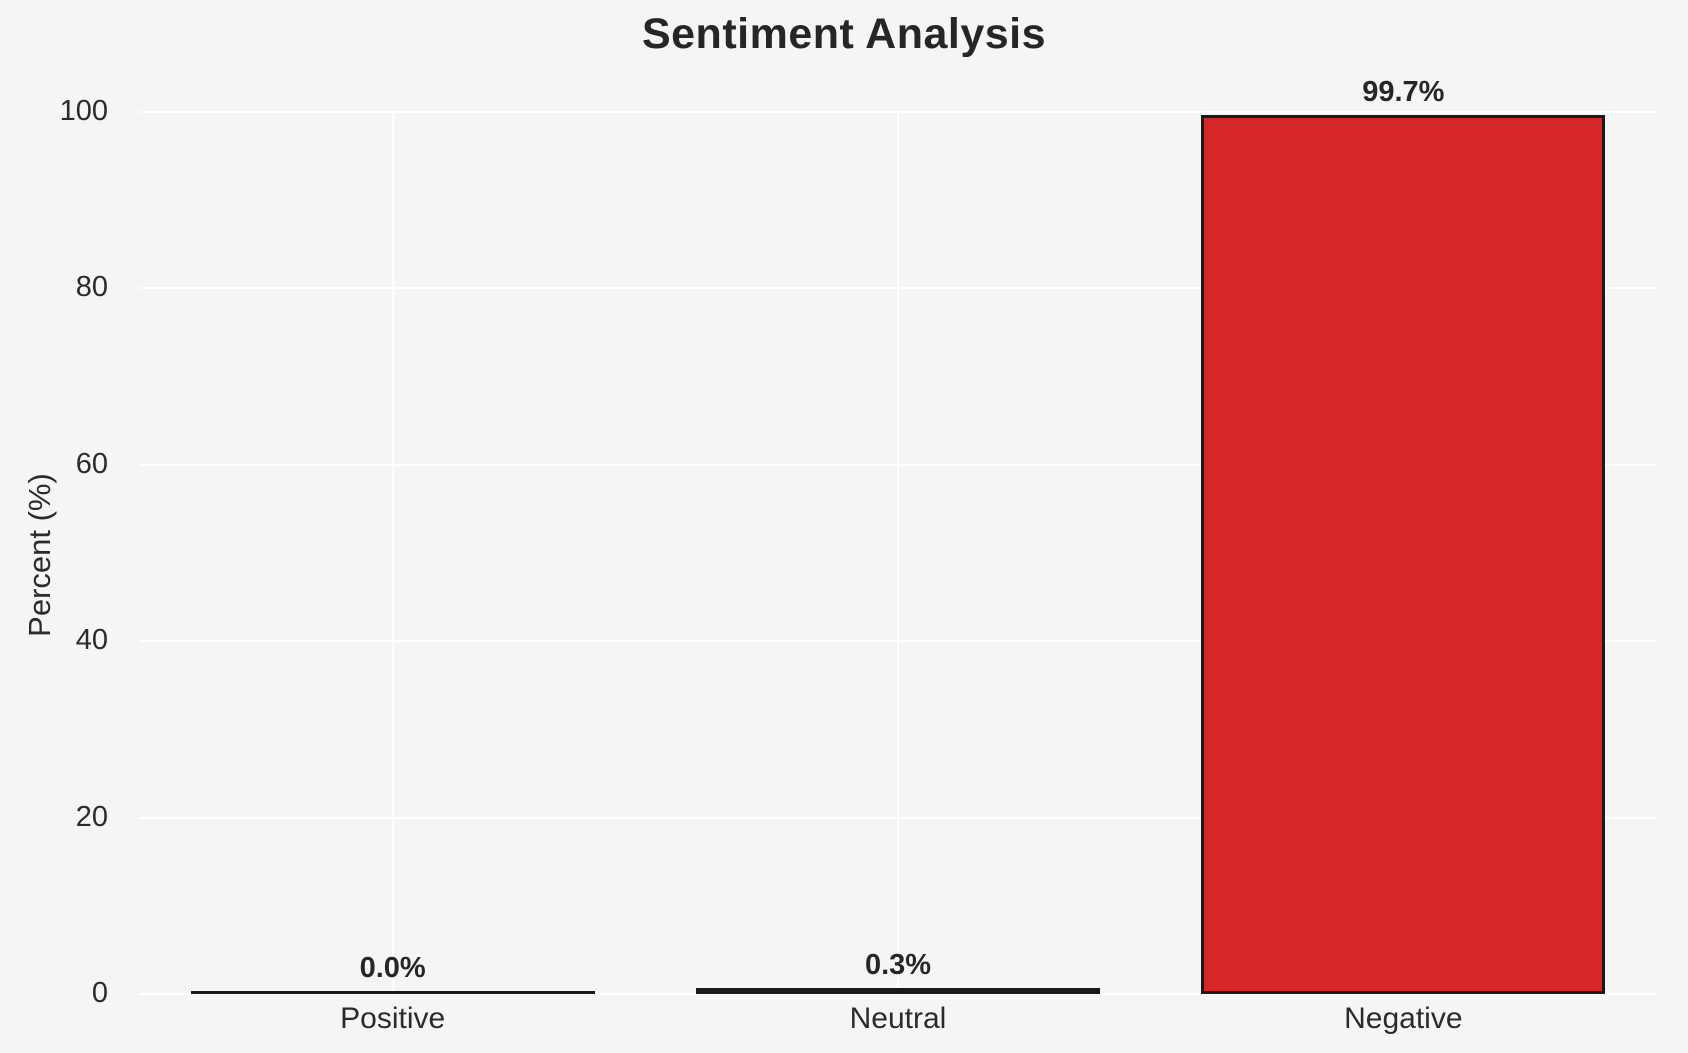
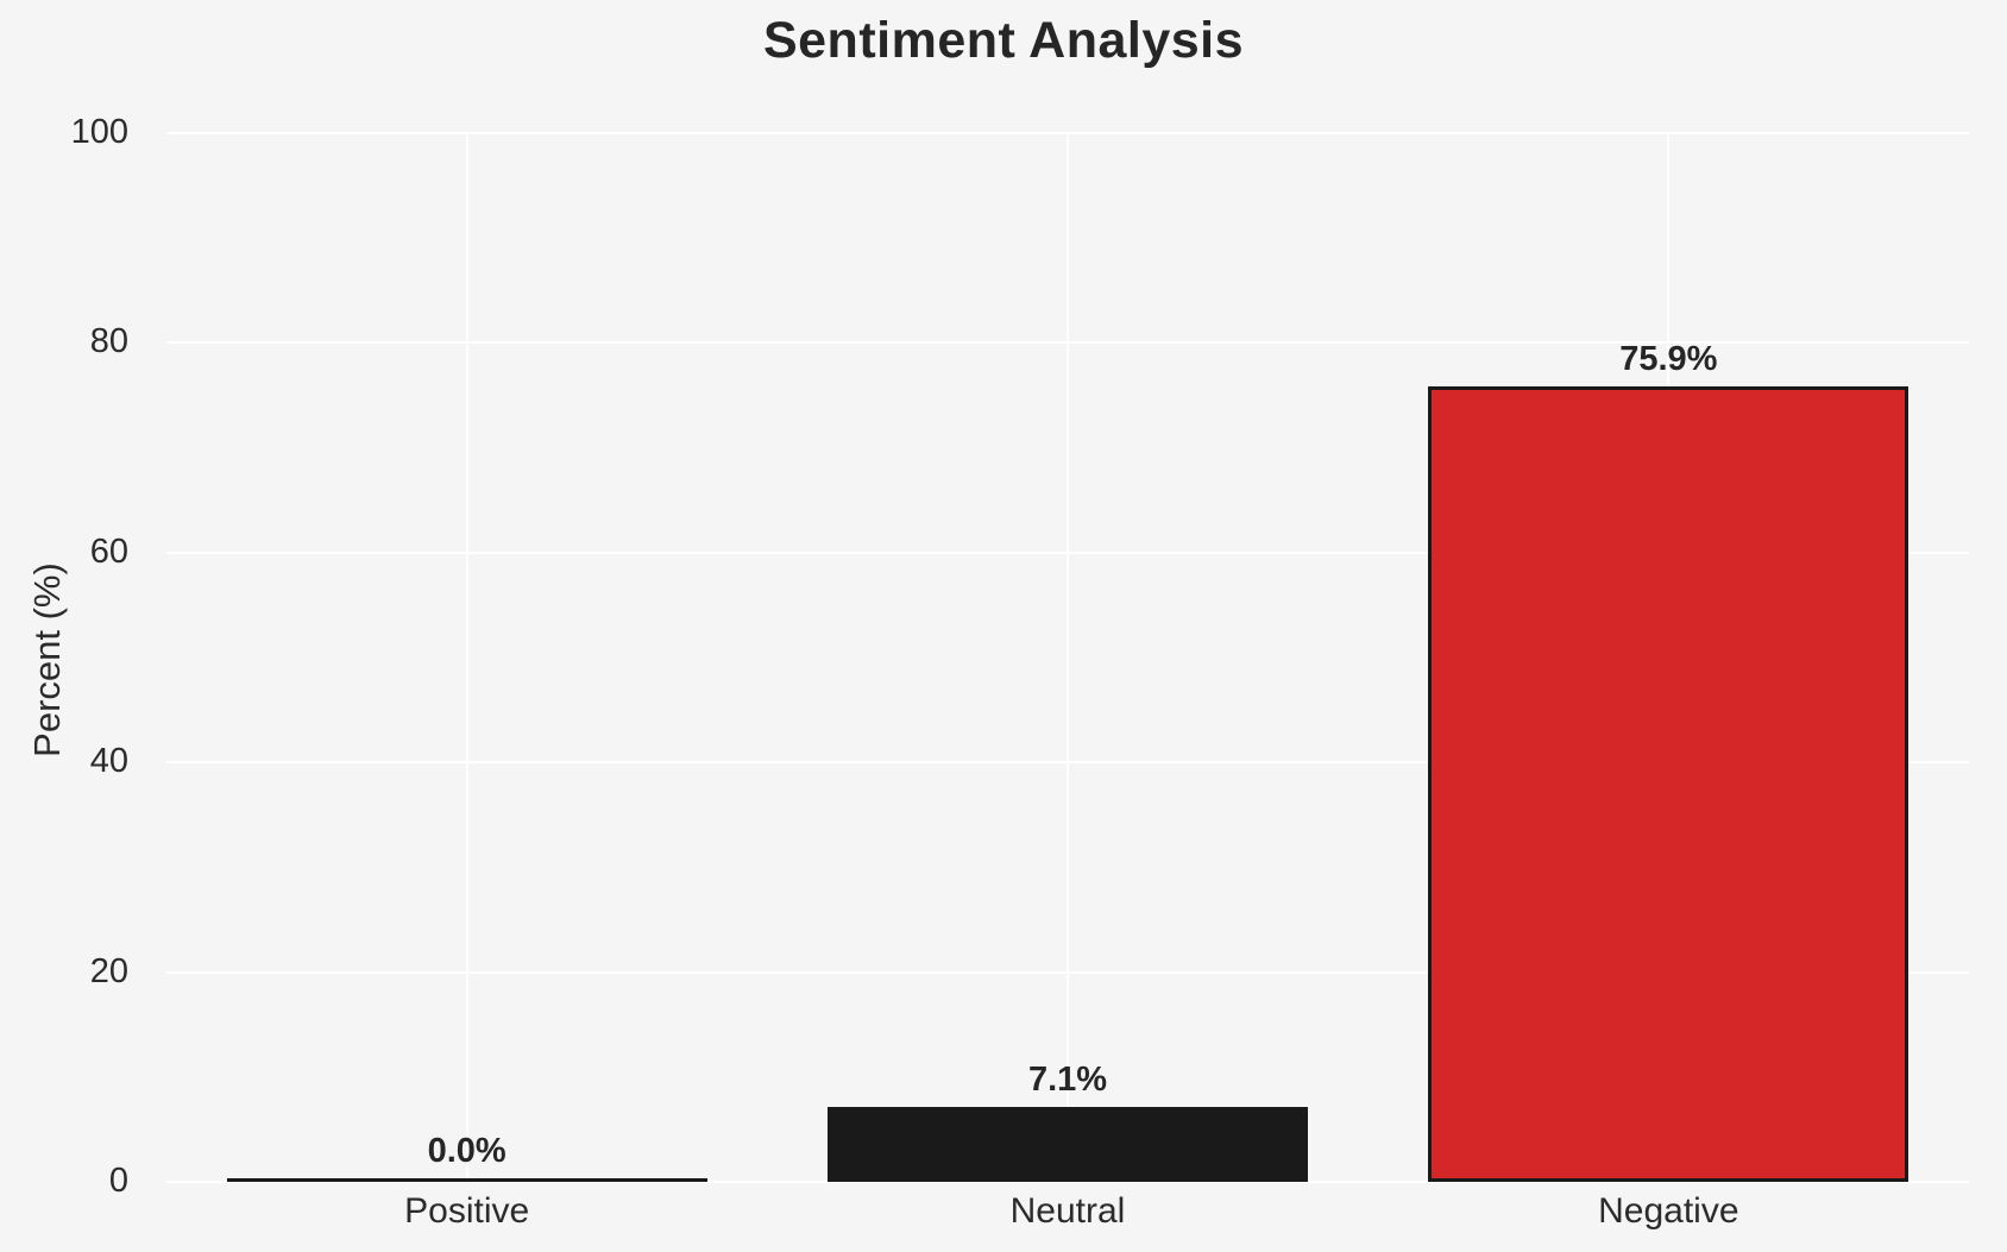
Neutral: 0.3% -> 7.1%
Negative: 99.7% -> 75.9%
